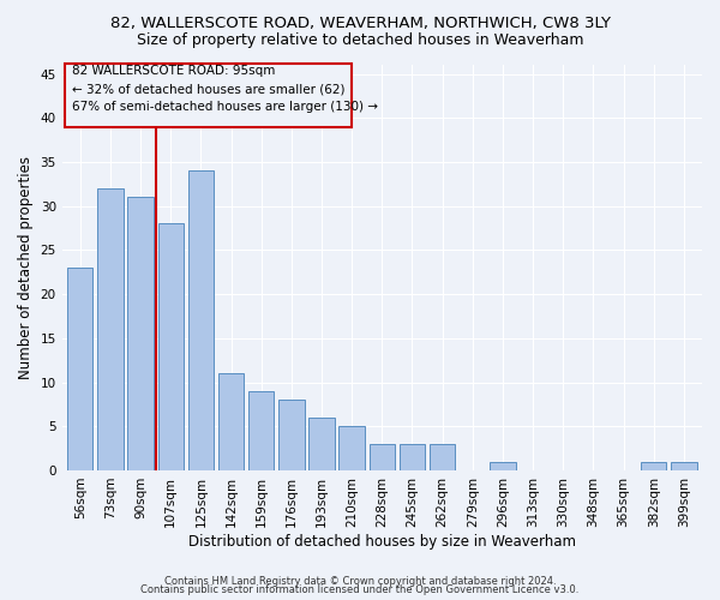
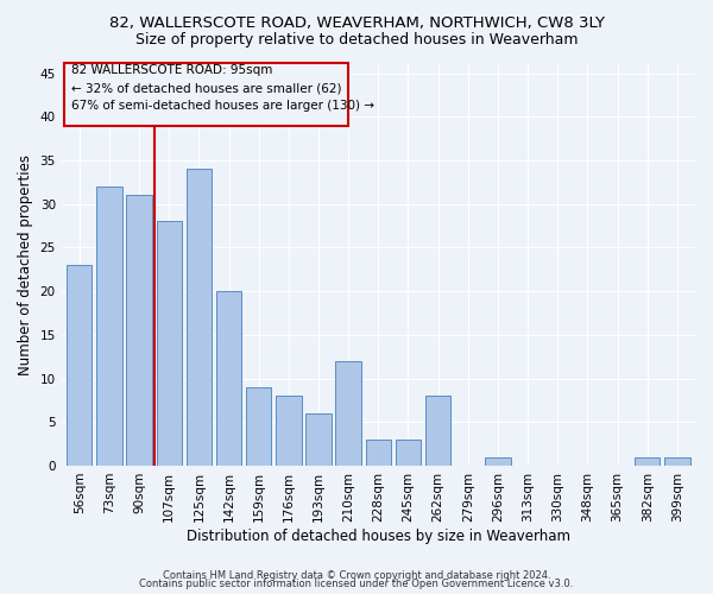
142sqm: 11 -> 20
210sqm: 5 -> 12
262sqm: 3 -> 8
